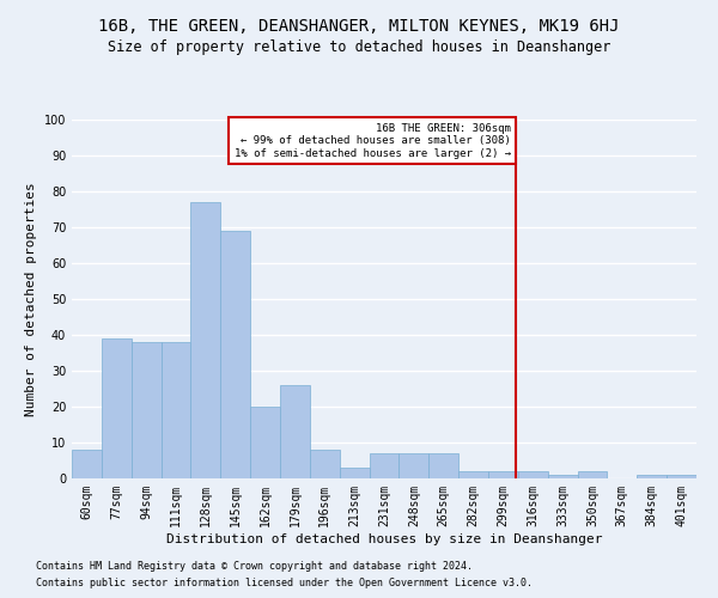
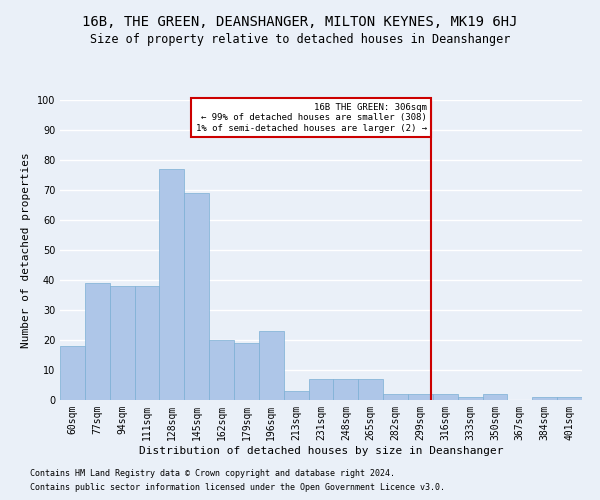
60sqm: 8 -> 18
179sqm: 26 -> 19
196sqm: 8 -> 23
